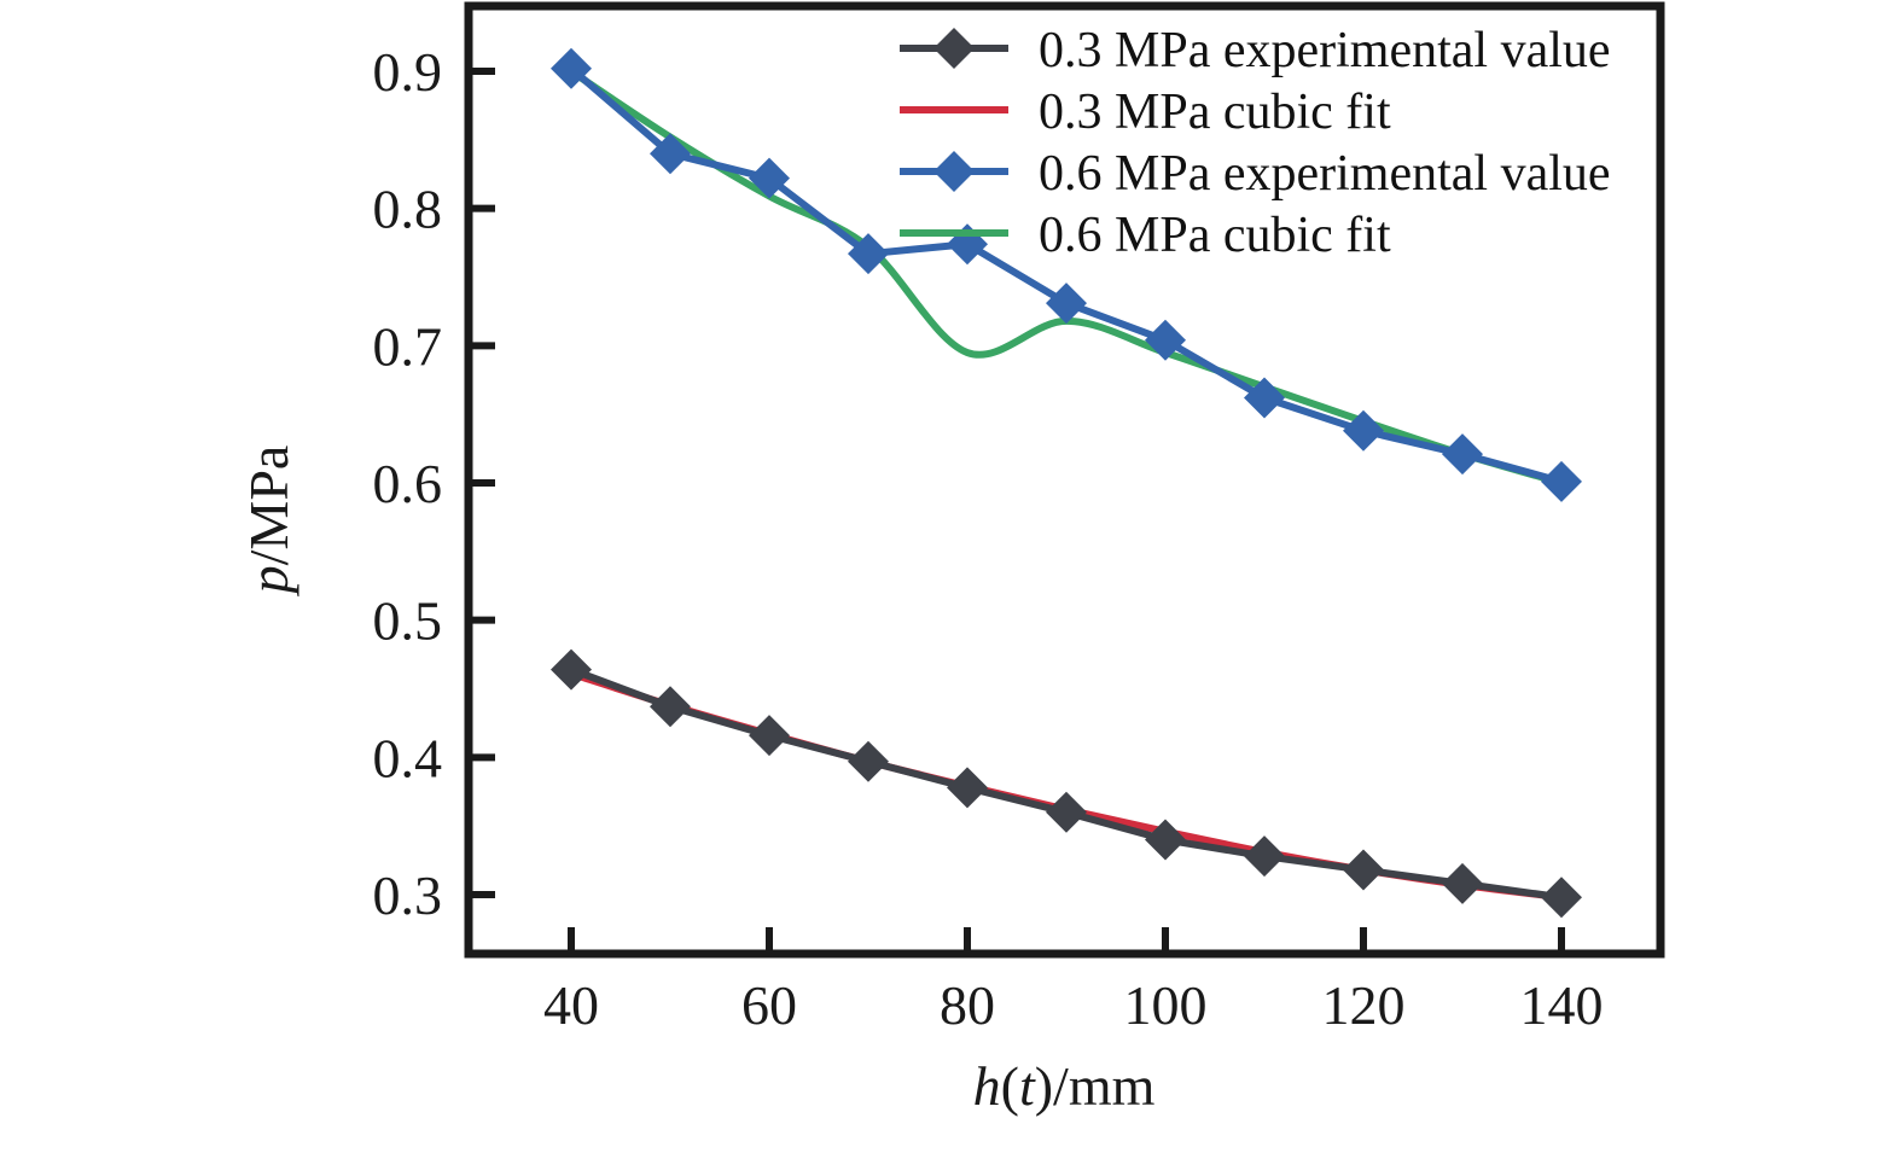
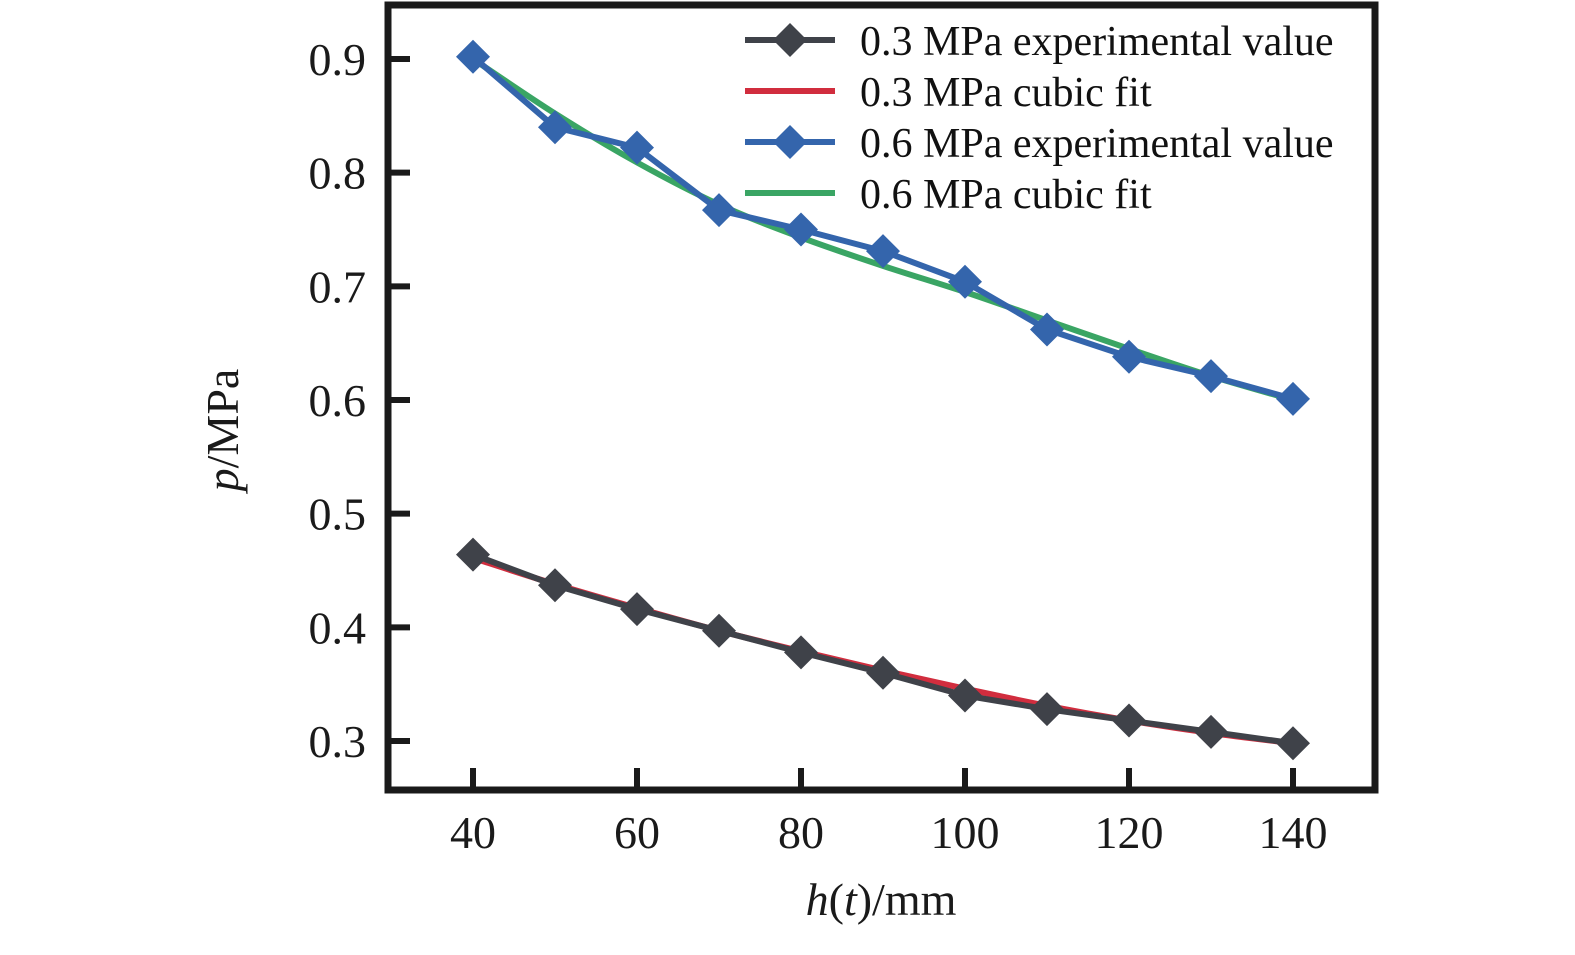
0.6 MPa experimental value/80: 0.774 -> 0.750
0.6 MPa cubic fit/80: 0.695 -> 0.743
